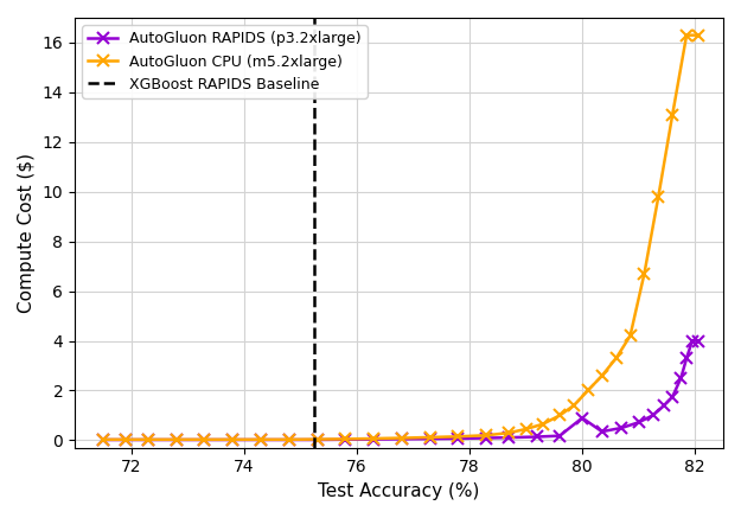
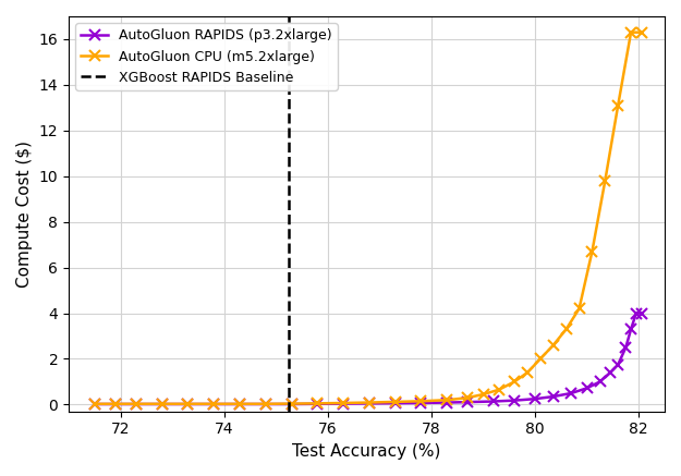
AutoGluon RAPIDS (p3.2xlarge)/80: 0.90 -> 0.25
